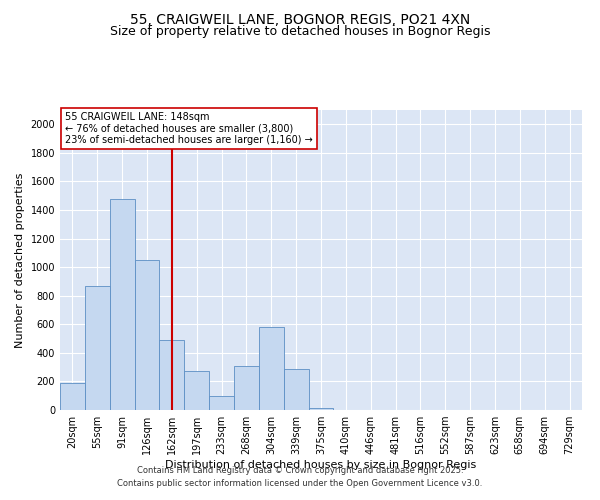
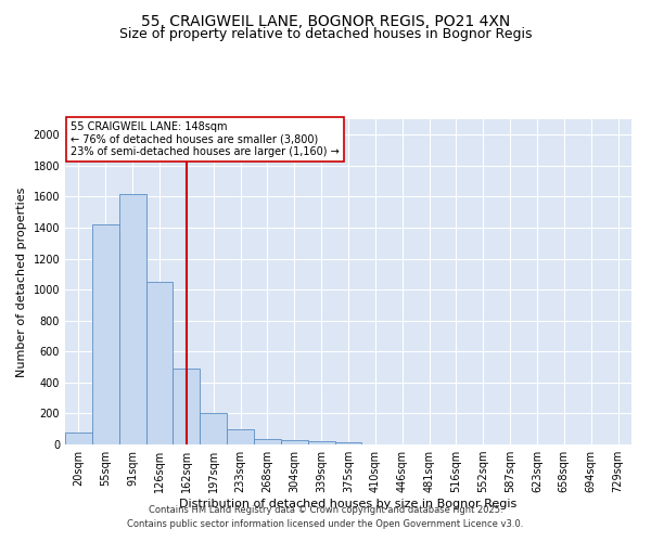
20sqm: 190 -> 80
55sqm: 870 -> 1420
91sqm: 1480 -> 1620
197sqm: 270 -> 200
268sqm: 310 -> 40
304sqm: 580 -> 30
339sqm: 290 -> 20
